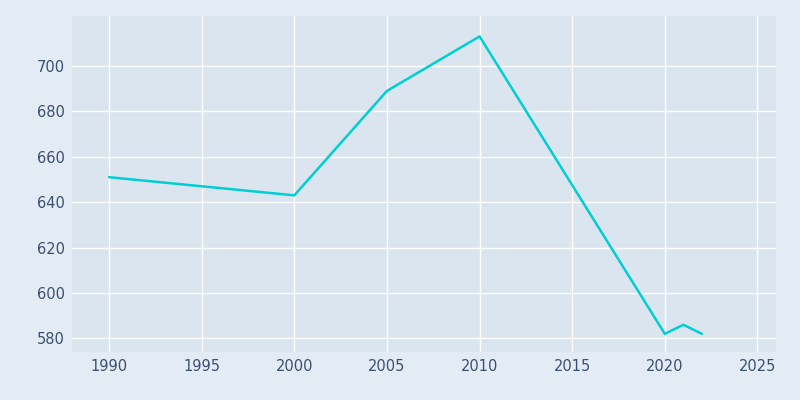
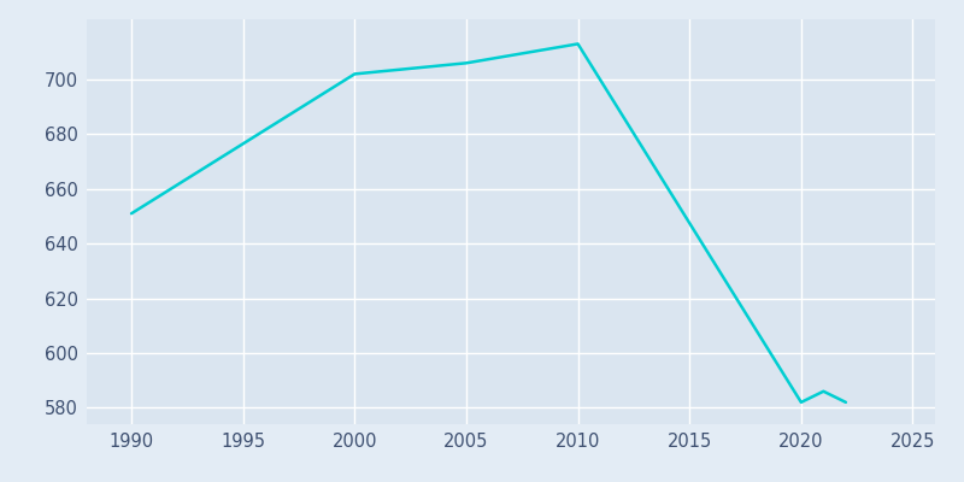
2000: 643 -> 702
2005: 689 -> 706
